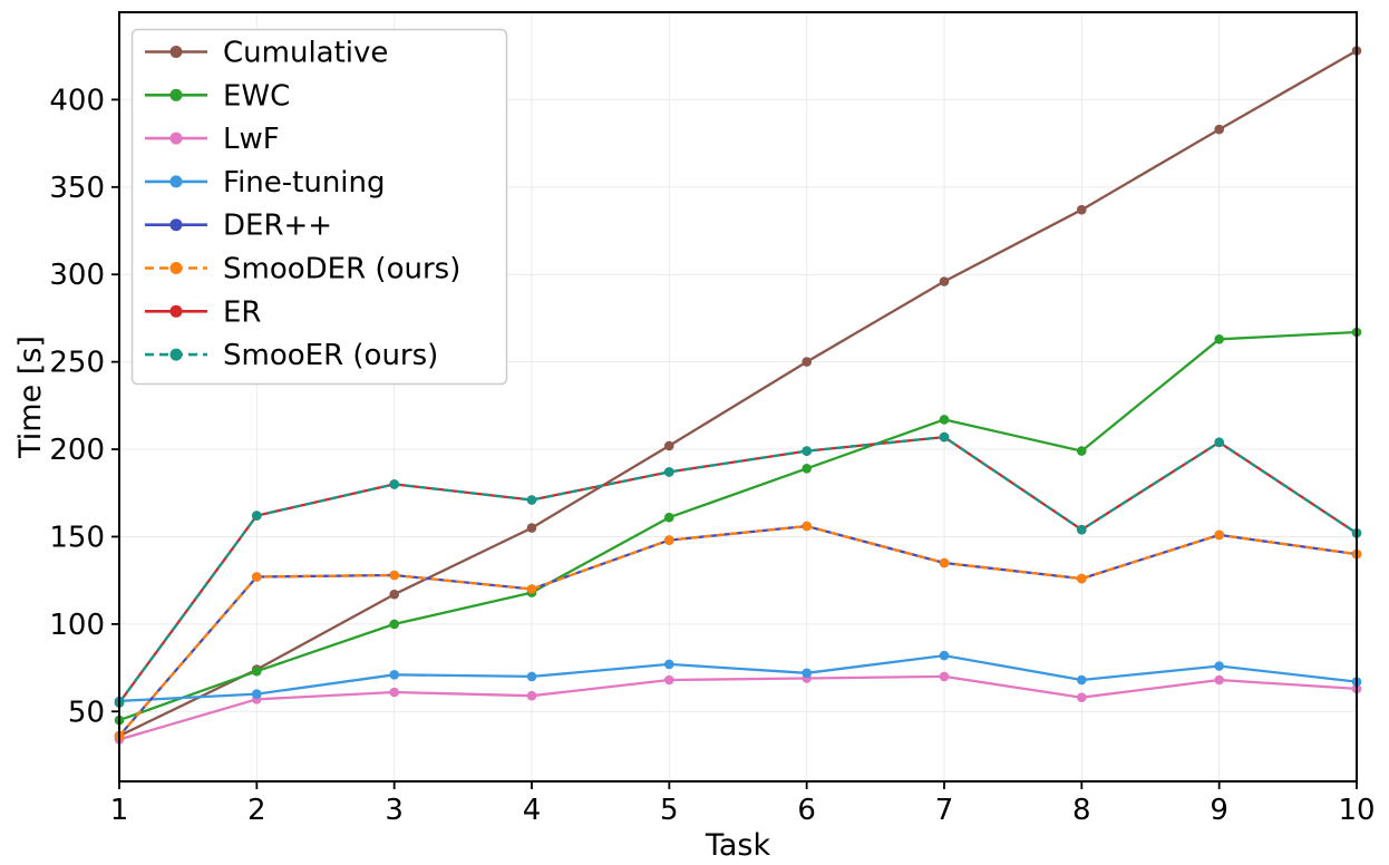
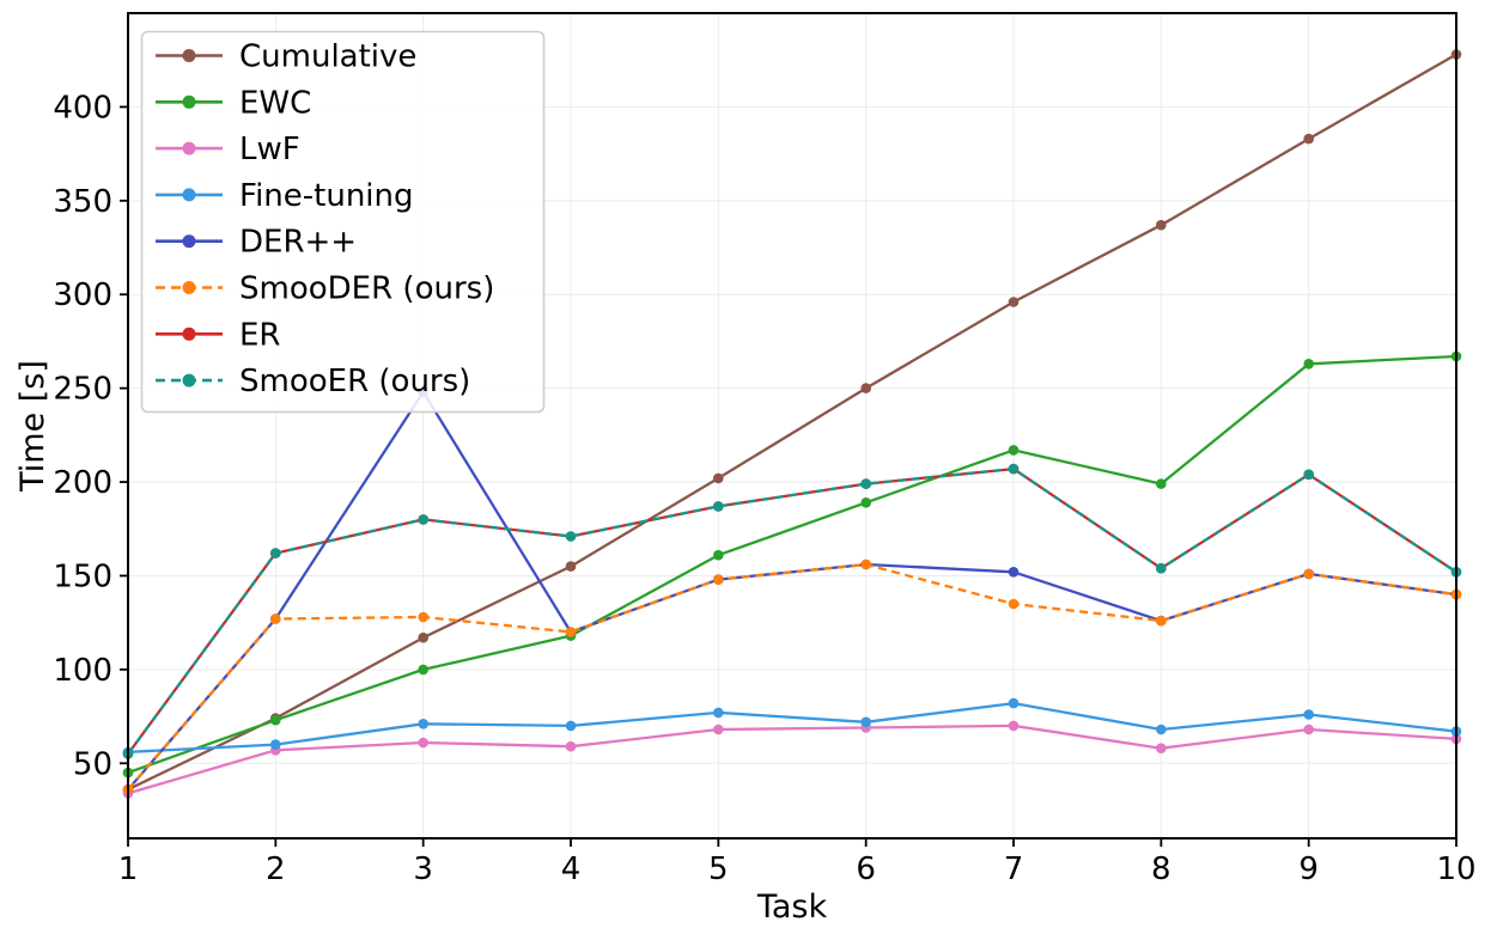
DER++/3: 128 -> 248
DER++/7: 135 -> 152
